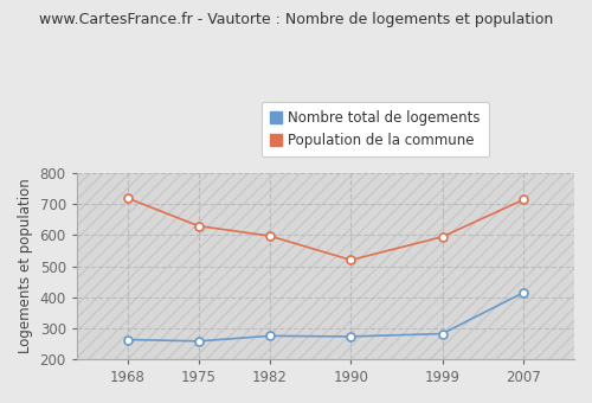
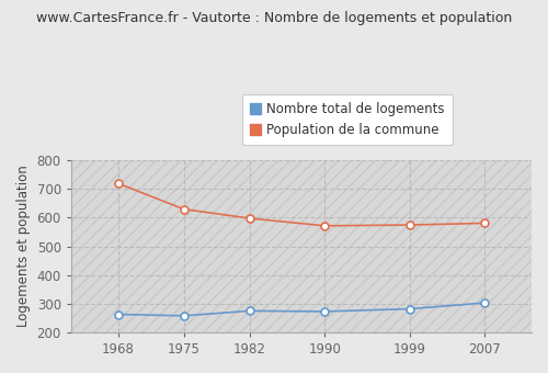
Population de la commune/1990: 520 -> 572
Population de la commune/1999: 595 -> 575
Nombre total de logements/2007: 415 -> 303
Population de la commune/2007: 715 -> 581
